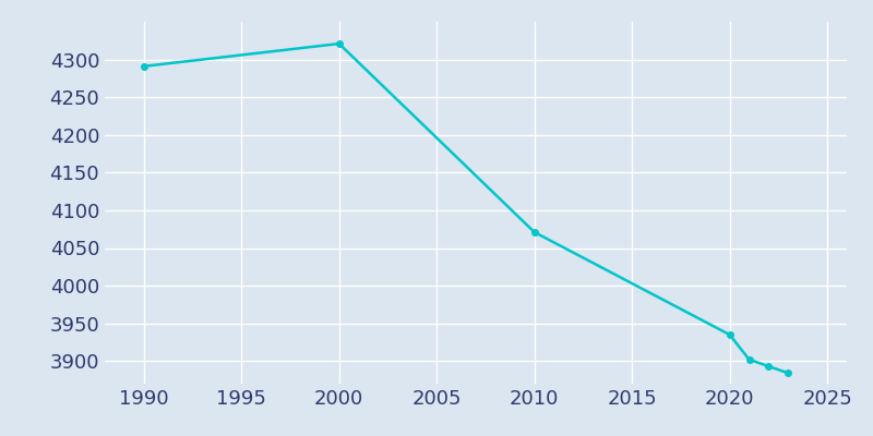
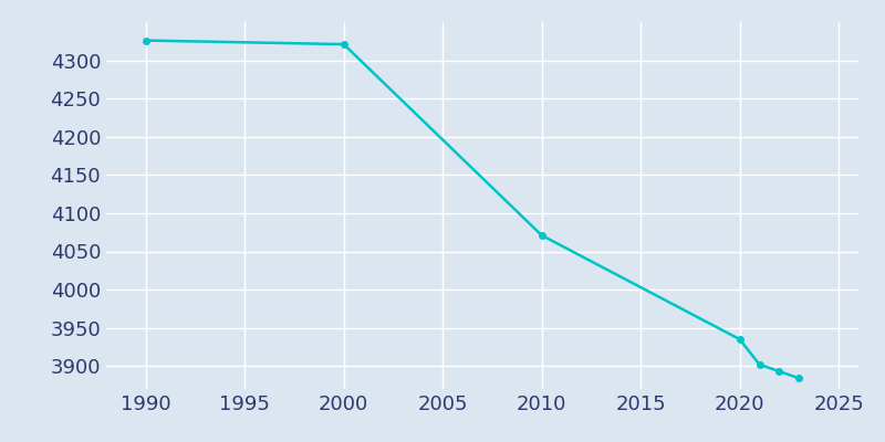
1990: 4291 -> 4326
